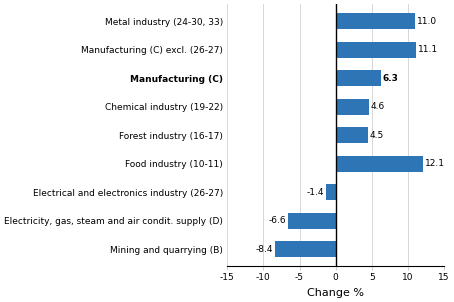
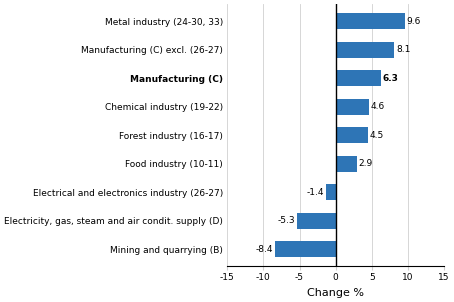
Metal industry (24-30, 33): 11.0 -> 9.6
Manufacturing (C) excl. (26-27): 11.1 -> 8.1
Food industry (10-11): 12.1 -> 2.9
Electricity, gas, steam and air condit. supply (D): -6.6 -> -5.3
